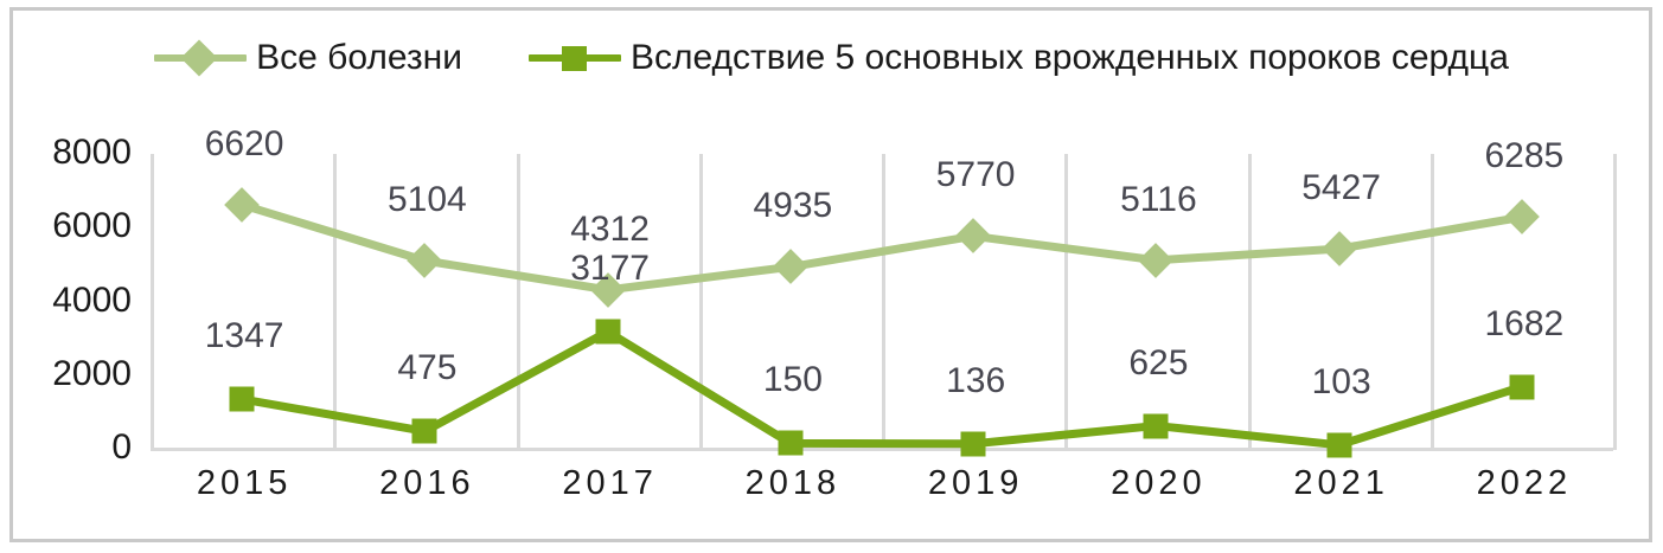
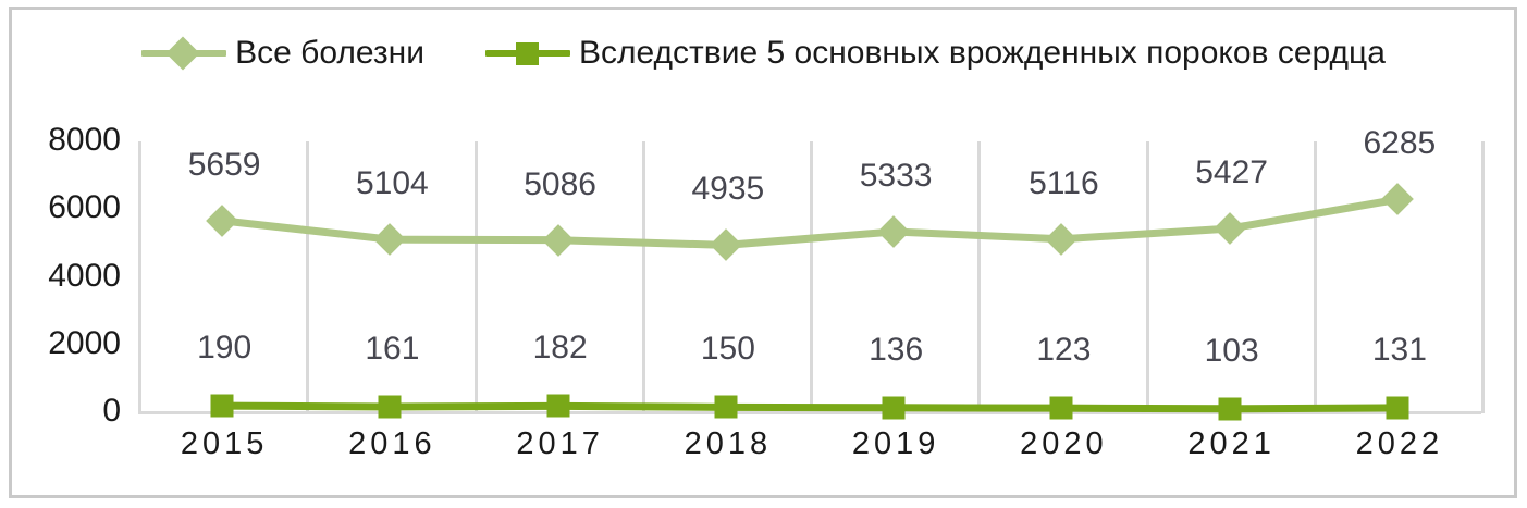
Все болезни/2015: 6620 -> 5659
Вследствие 5 основных врожденных пороков сердца/2015: 1347 -> 190
Вследствие 5 основных врожденных пороков сердца/2016: 475 -> 161
Все болезни/2017: 4312 -> 5086
Вследствие 5 основных врожденных пороков сердца/2017: 3177 -> 182
Все болезни/2019: 5770 -> 5333
Вследствие 5 основных врожденных пороков сердца/2020: 625 -> 123
Вследствие 5 основных врожденных пороков сердца/2022: 1682 -> 131
